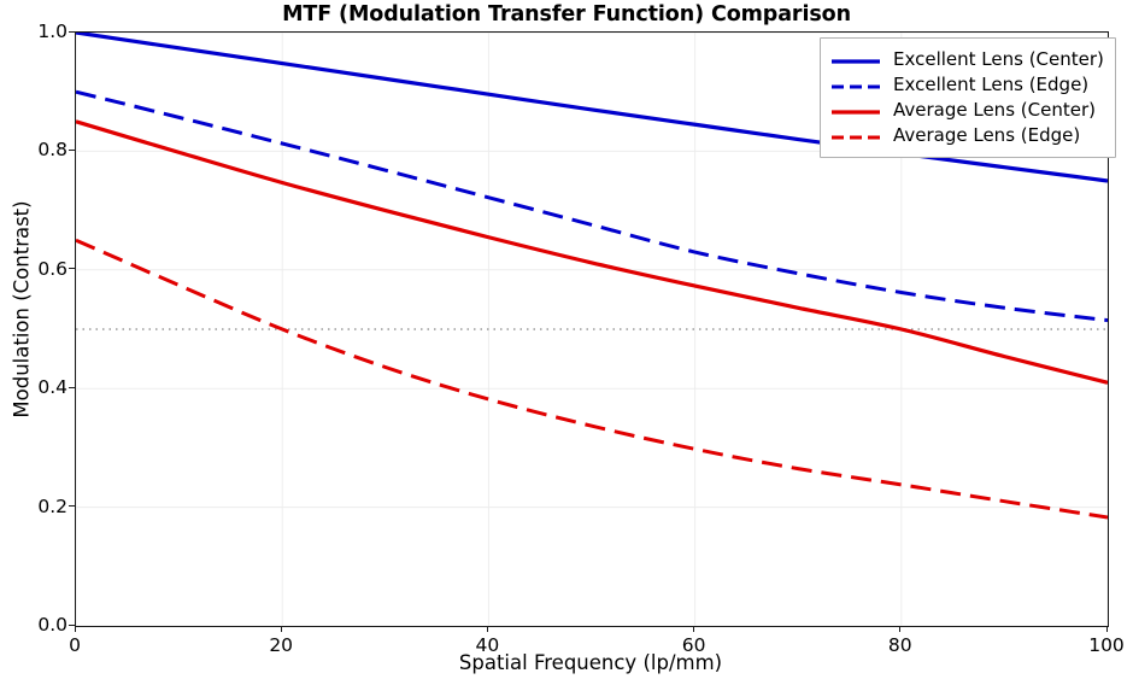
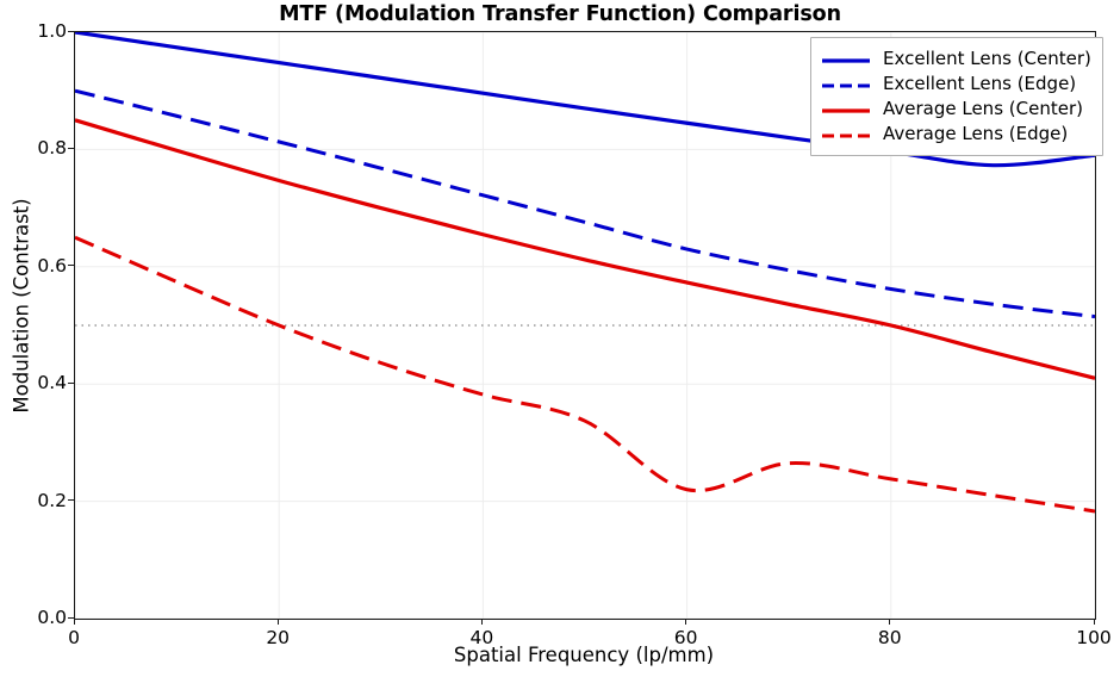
Average Lens (Edge)/60: 0.30 -> 0.22
Excellent Lens (Center)/100: 0.75 -> 0.79
